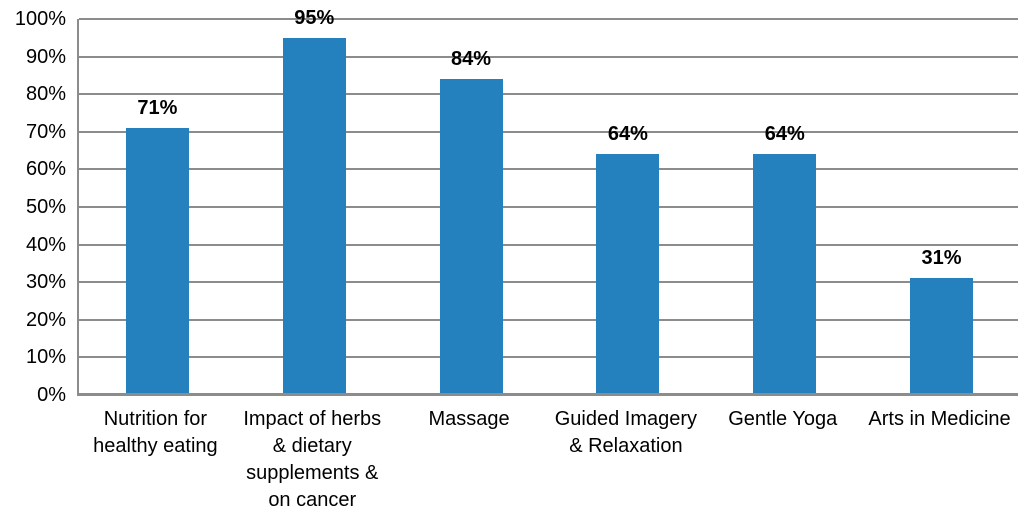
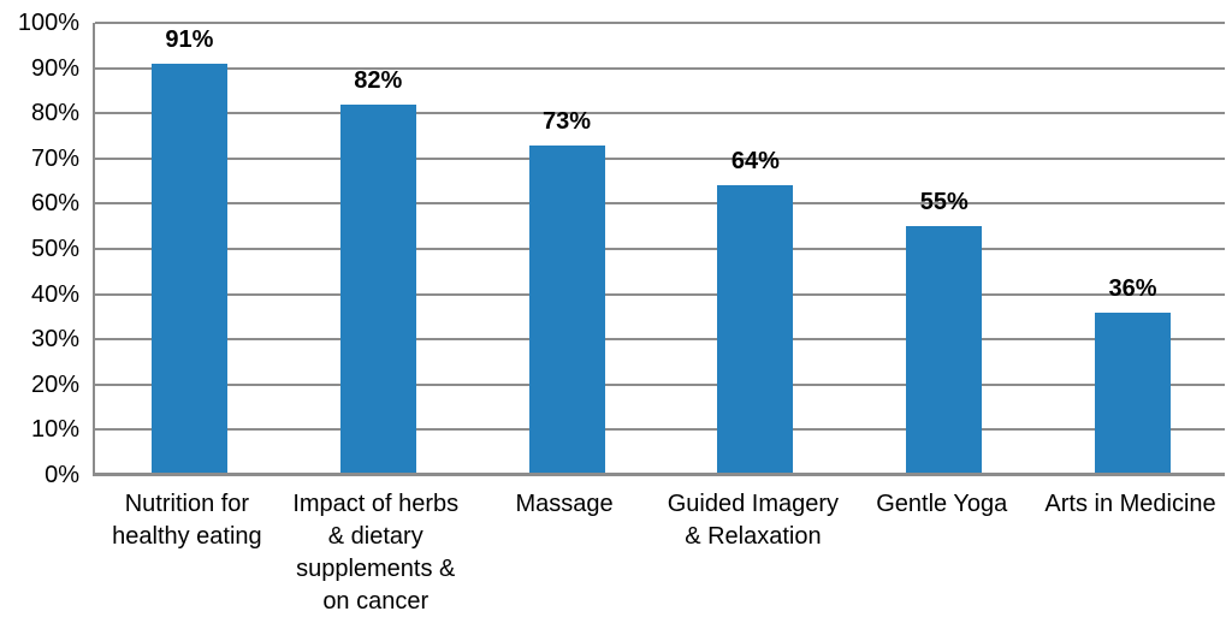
Nutrition for healthy eating: 71% -> 91%
Impact of herbs & dietary supplements & on cancer: 95% -> 82%
Massage: 84% -> 73%
Gentle Yoga: 64% -> 55%
Arts in Medicine: 31% -> 36%
